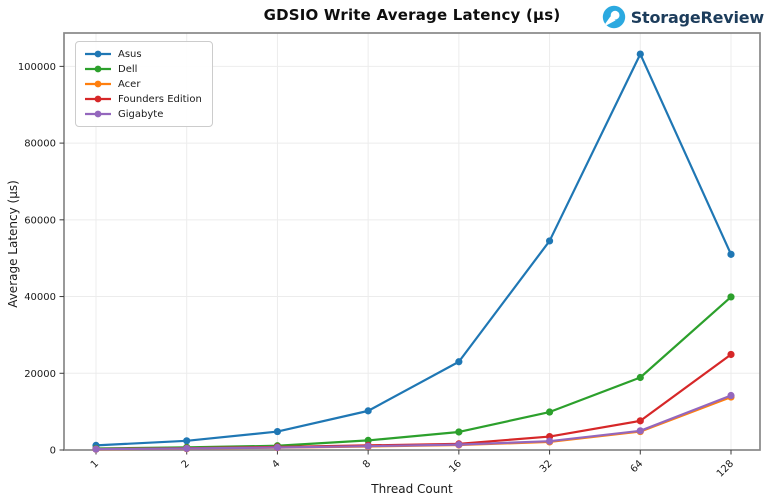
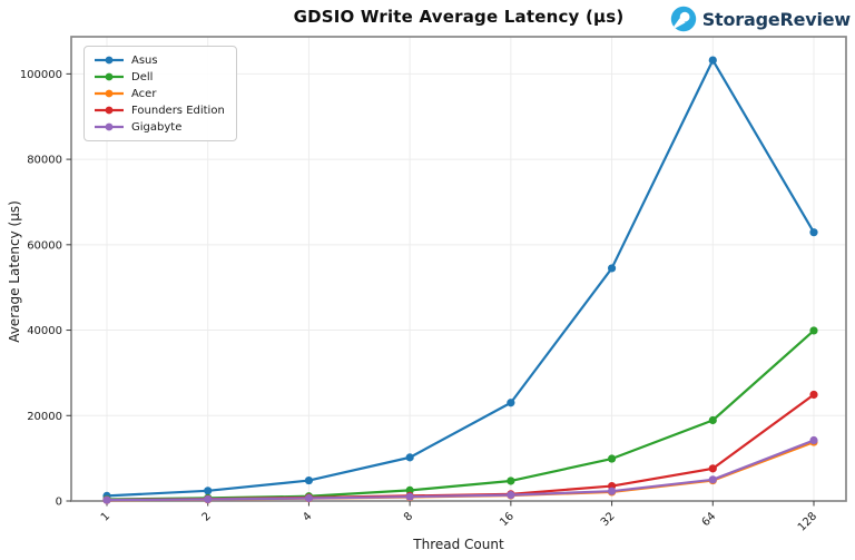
Asus/128: 51000 -> 63000
